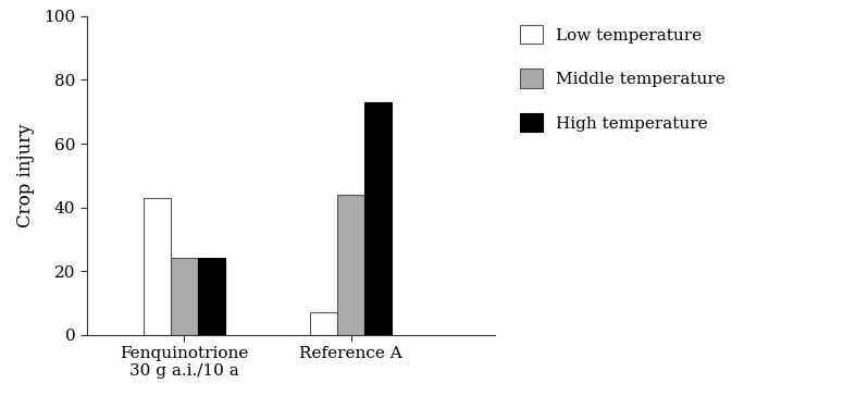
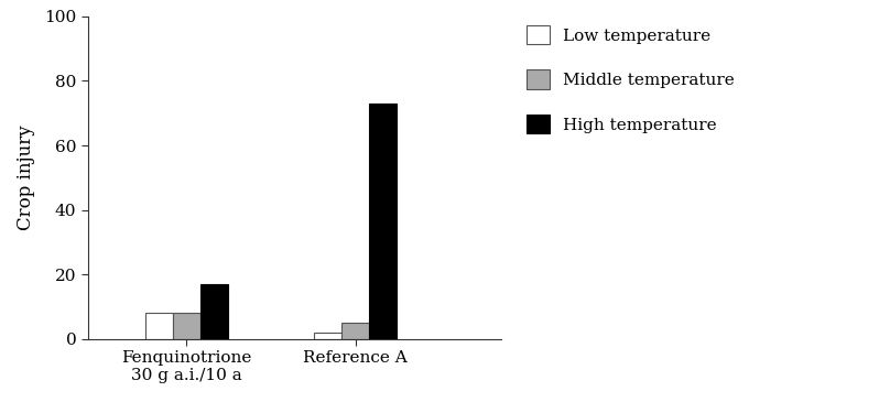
Low temperature/Fenquinotrione 30 g a.i./10 a: 43 -> 8
Middle temperature/Fenquinotrione 30 g a.i./10 a: 24 -> 8
High temperature/Fenquinotrione 30 g a.i./10 a: 24 -> 17
Low temperature/Reference A: 7 -> 2
Middle temperature/Reference A: 44 -> 5
